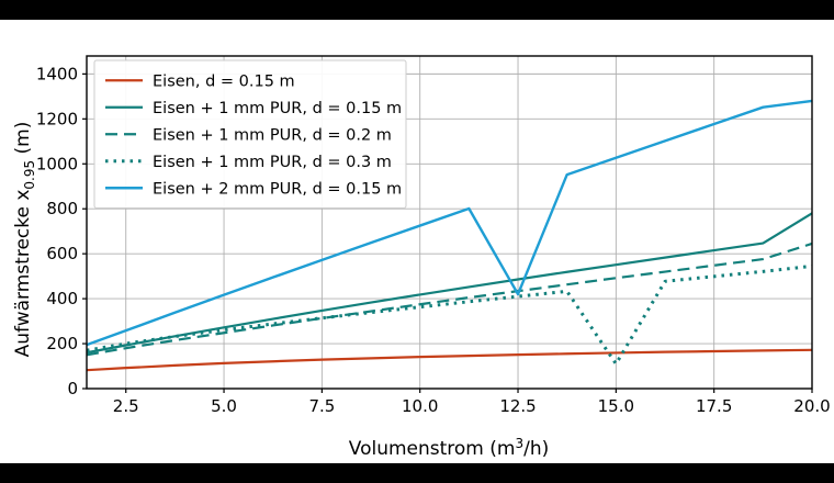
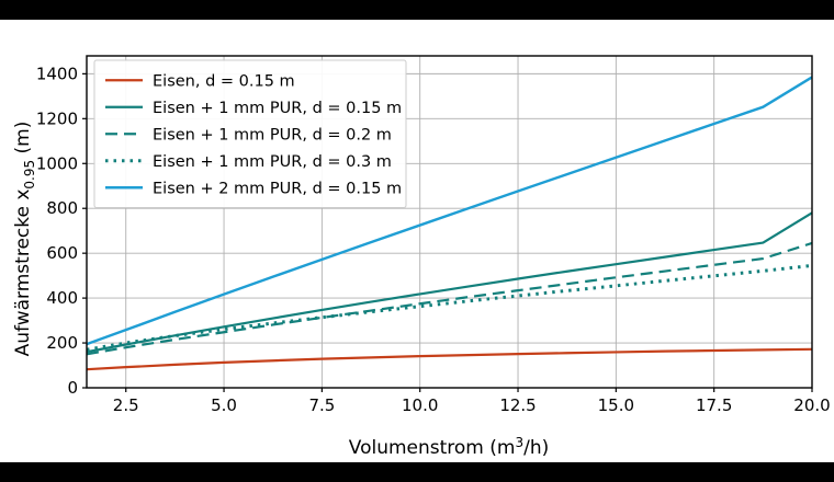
Eisen + 2 mm PUR, d = 0.15 m/12.5: 420 -> 880
Eisen + 1 mm PUR, d = 0.3 m/15.0: 110 -> 460
Eisen + 2 mm PUR, d = 0.15 m/20.0: 1280 -> 1380
